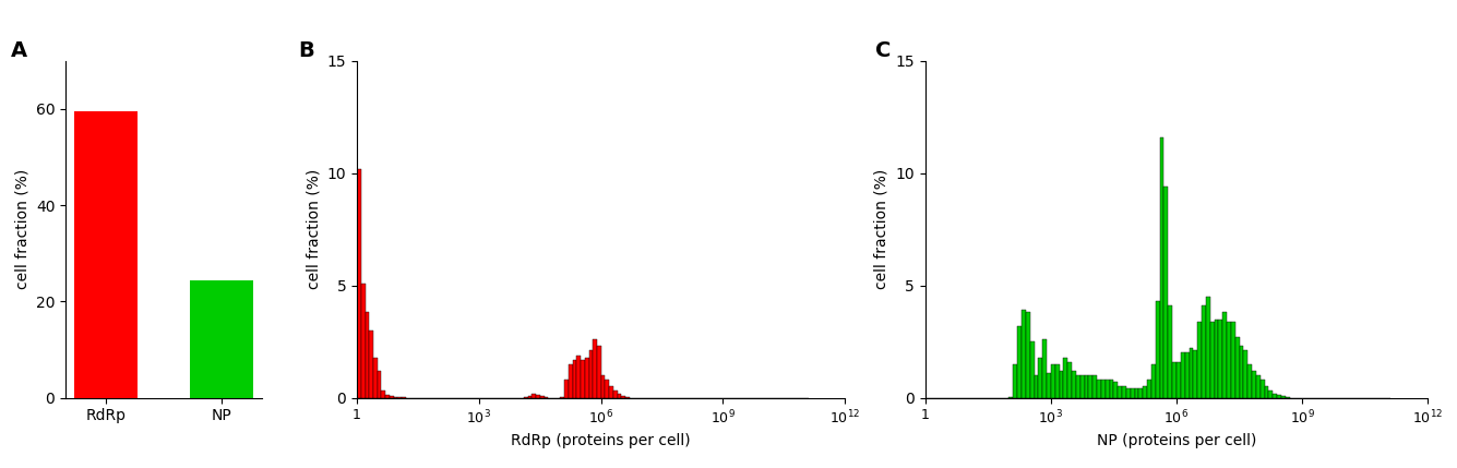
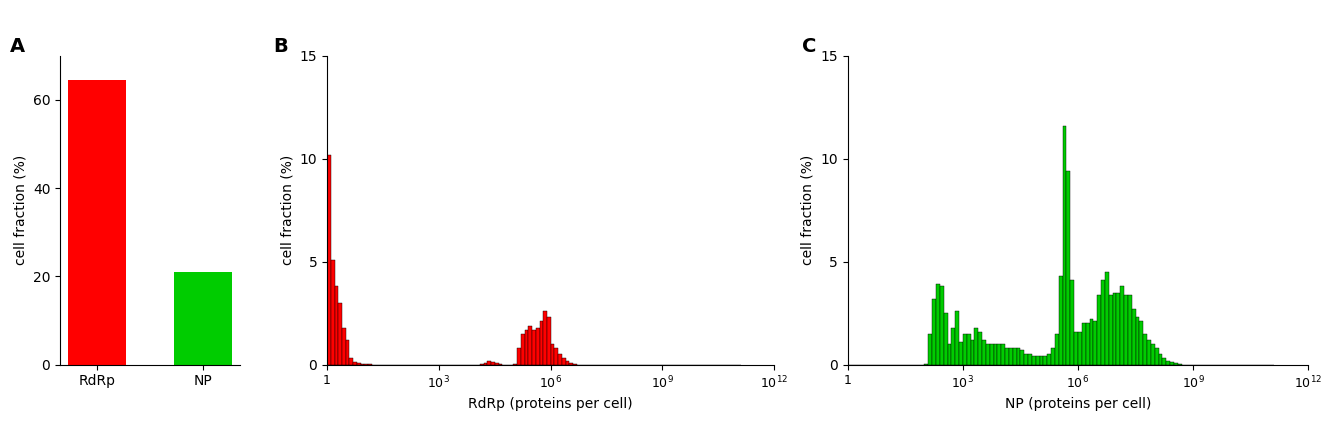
RdRp: 59.5 -> 64.5
NP: 24.5 -> 21.0
